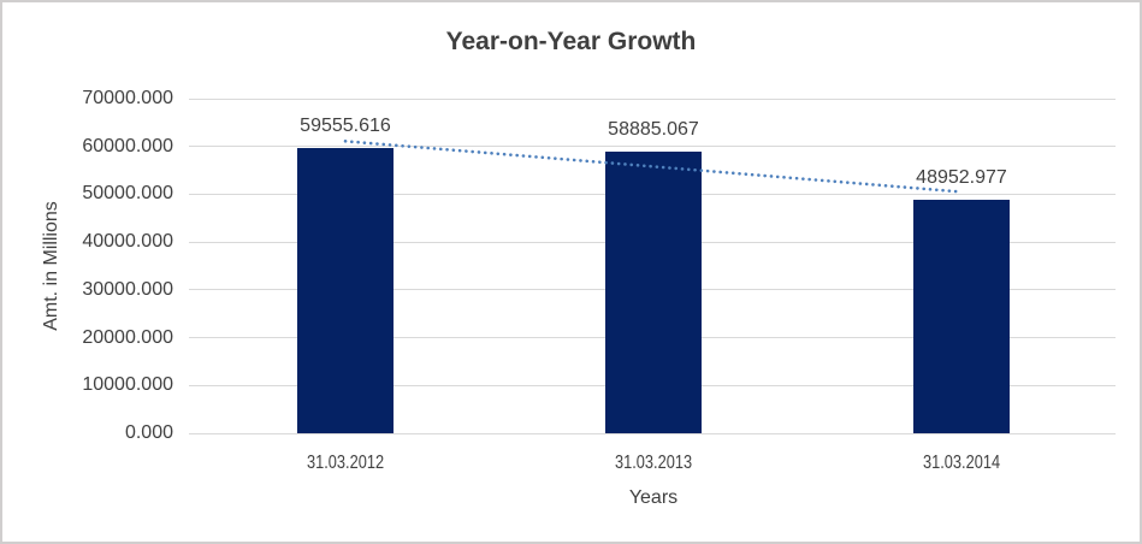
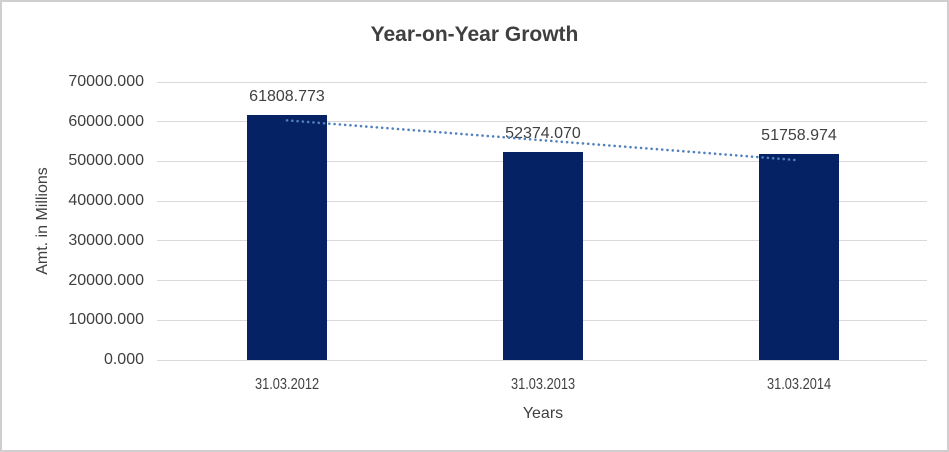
31.03.2012: 59555.616 -> 61808.773
31.03.2013: 58885.067 -> 52374.070
31.03.2014: 48952.977 -> 51758.974
